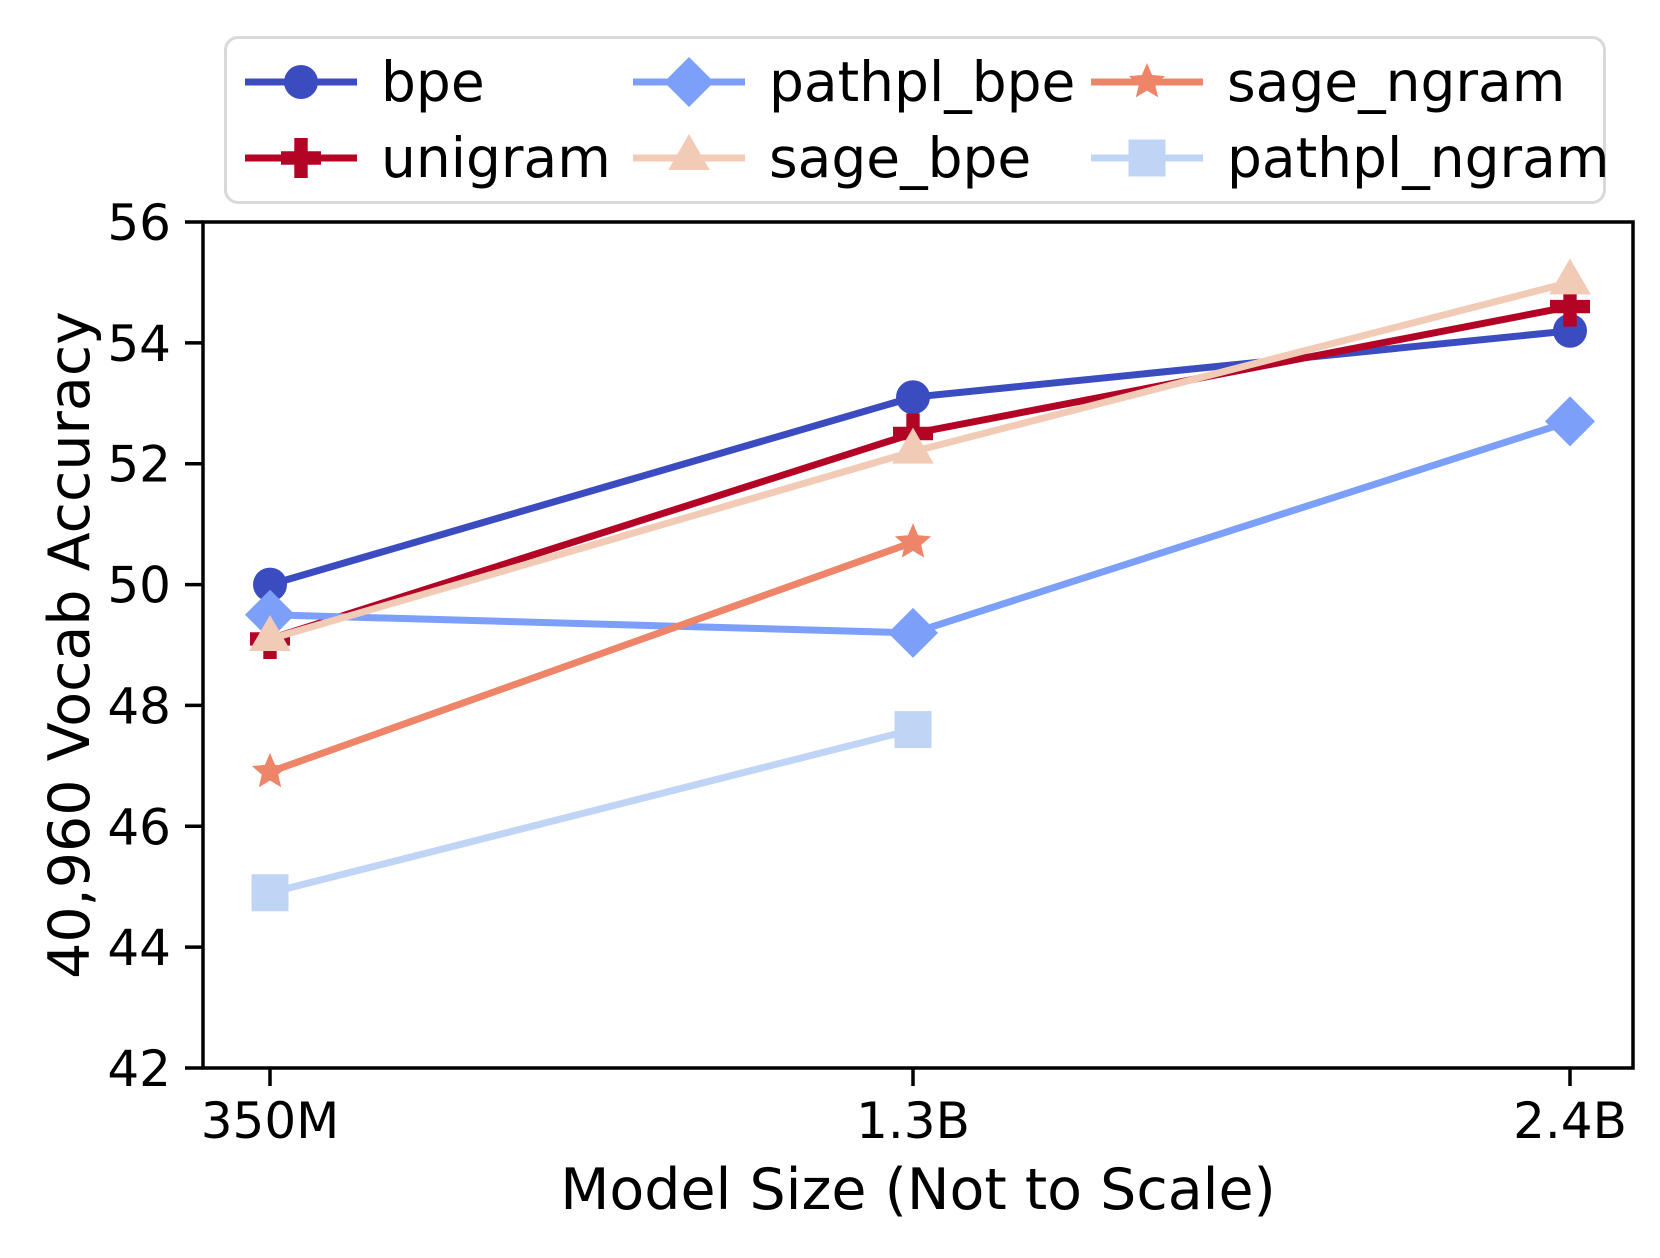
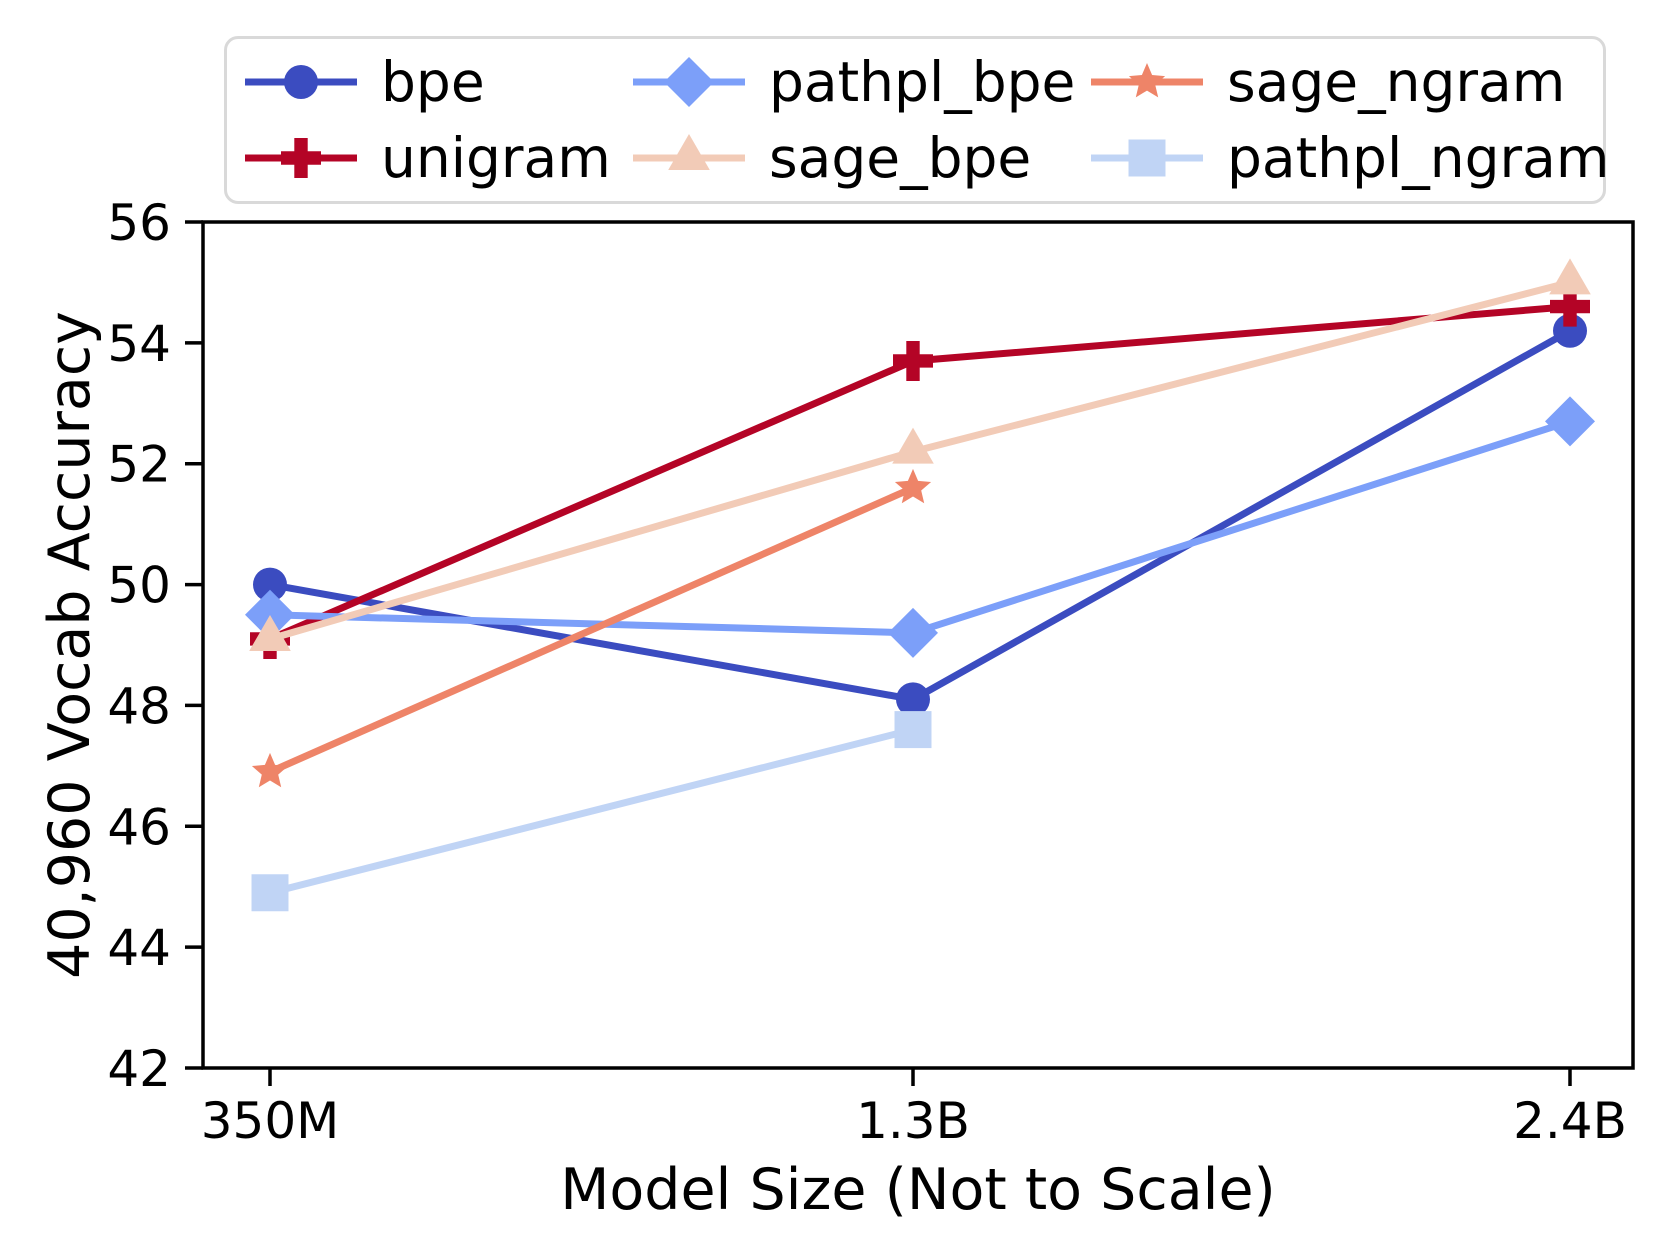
bpe/1.3B: 53.1 -> 48.1
unigram/1.3B: 52.5 -> 53.7
sage_ngram/1.3B: 50.7 -> 51.6
